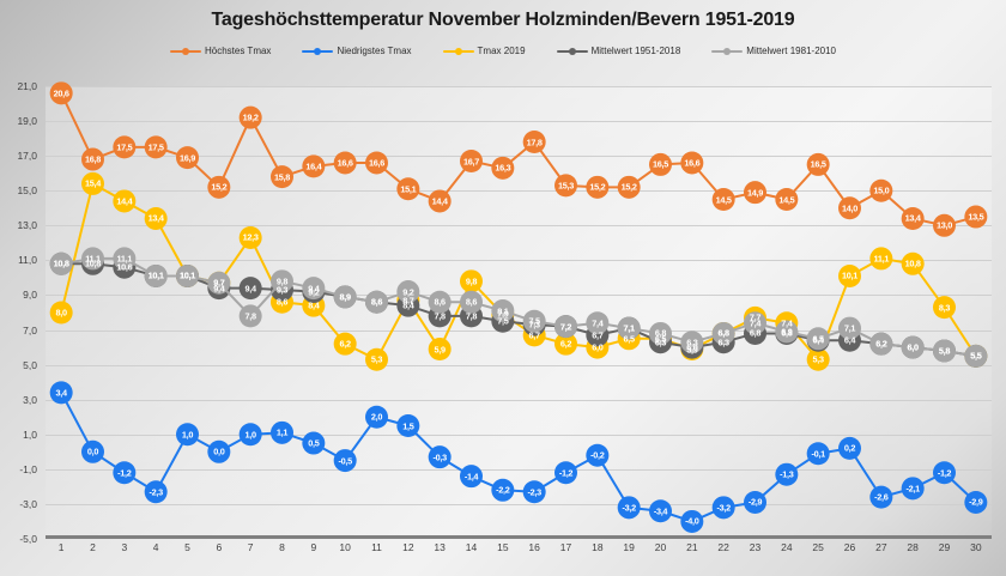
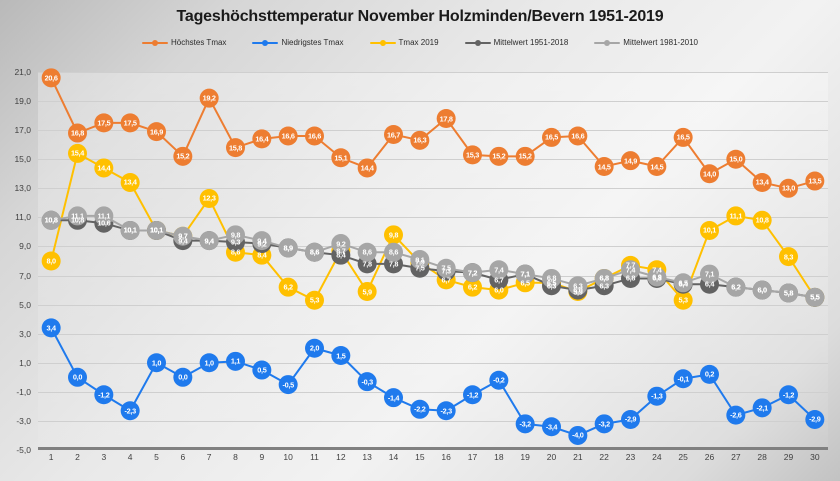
Mittelwert 1981-2010/7: 7,8 -> 9,4
